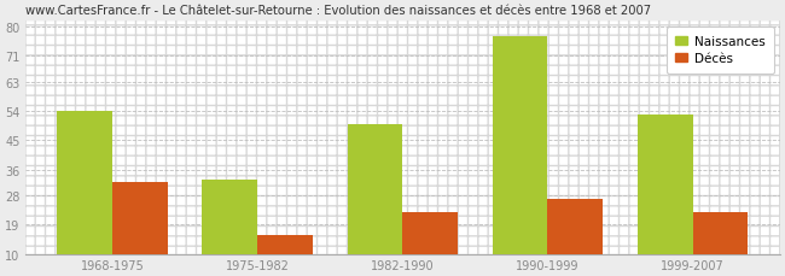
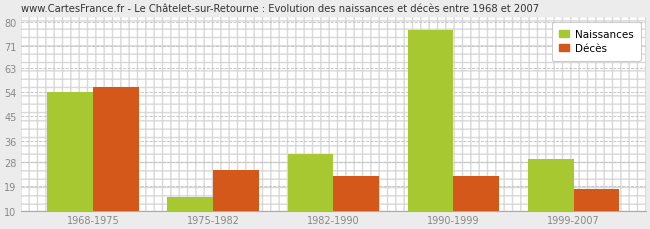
Décès/1968-1975: 32 -> 56
Naissances/1975-1982: 33 -> 15
Décès/1975-1982: 16 -> 25
Naissances/1982-1990: 50 -> 31
Décès/1990-1999: 27 -> 23
Naissances/1999-2007: 53 -> 29
Décès/1999-2007: 23 -> 18
